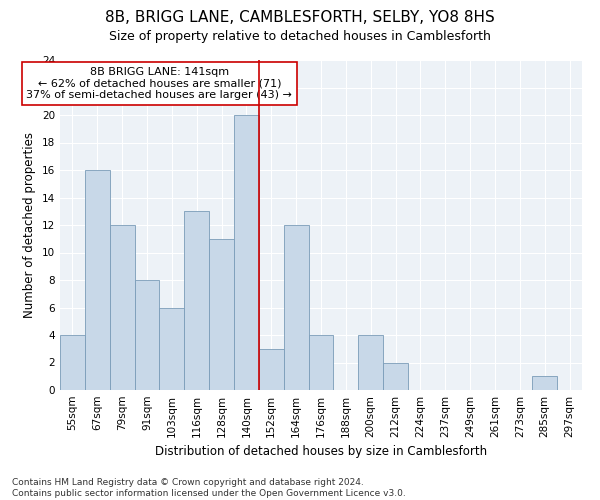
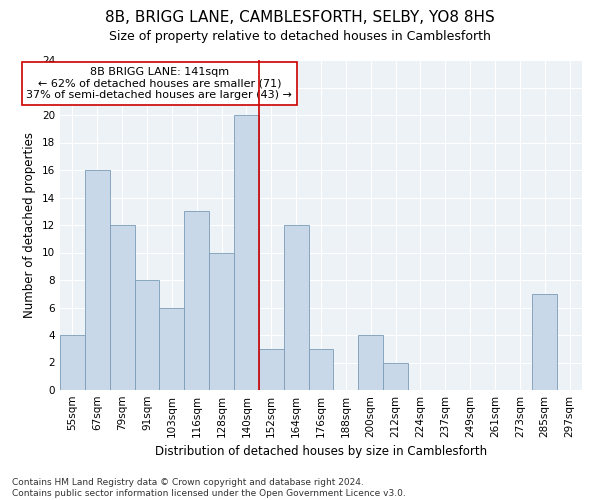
128sqm: 11 -> 10
176sqm: 4 -> 3
285sqm: 1 -> 7
